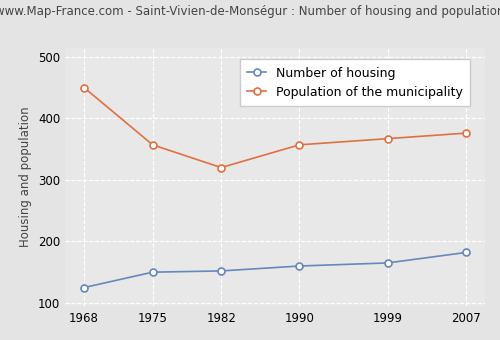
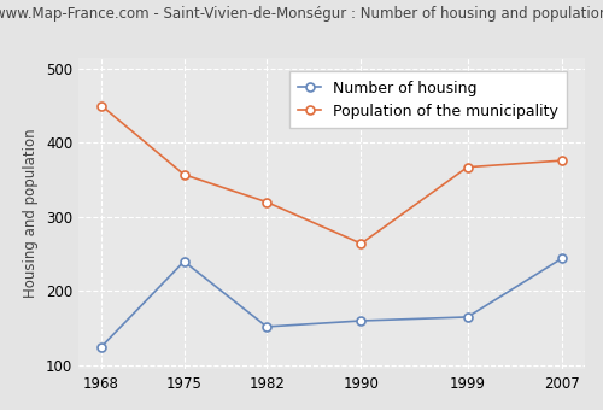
Number of housing/1975: 150 -> 240
Population of the municipality/1990: 357 -> 264
Number of housing/2007: 182 -> 244
